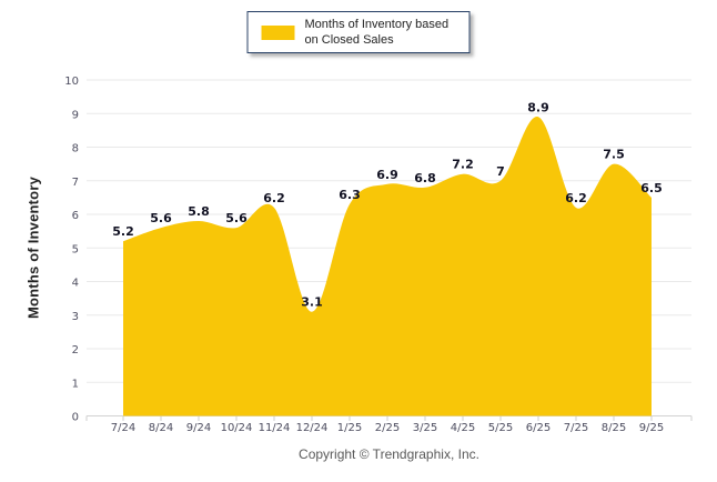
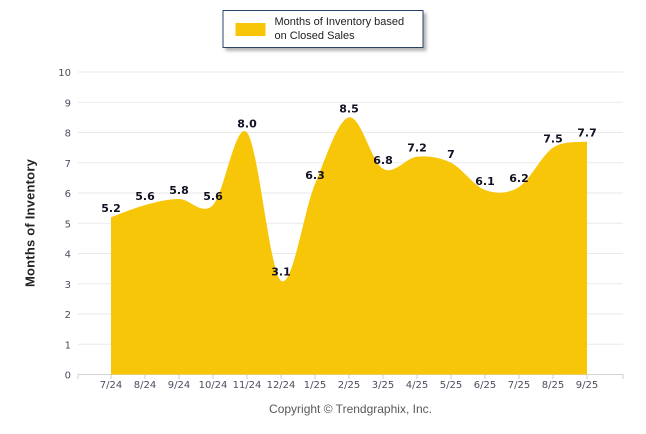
11/24: 6.2 -> 8.0
2/25: 6.9 -> 8.5
6/25: 8.9 -> 6.1
9/25: 6.5 -> 7.7
